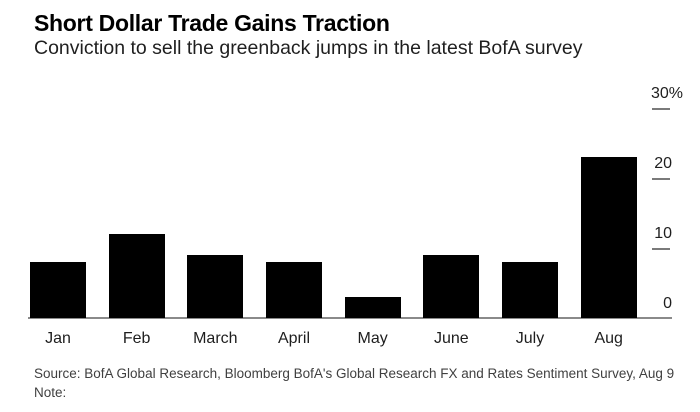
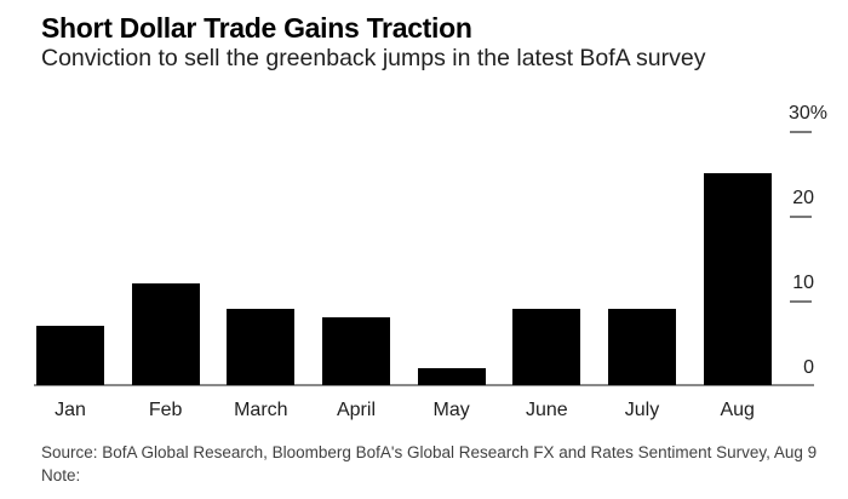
Jan: 8 -> 7
May: 3 -> 2
July: 8 -> 9
Aug: 23 -> 25
